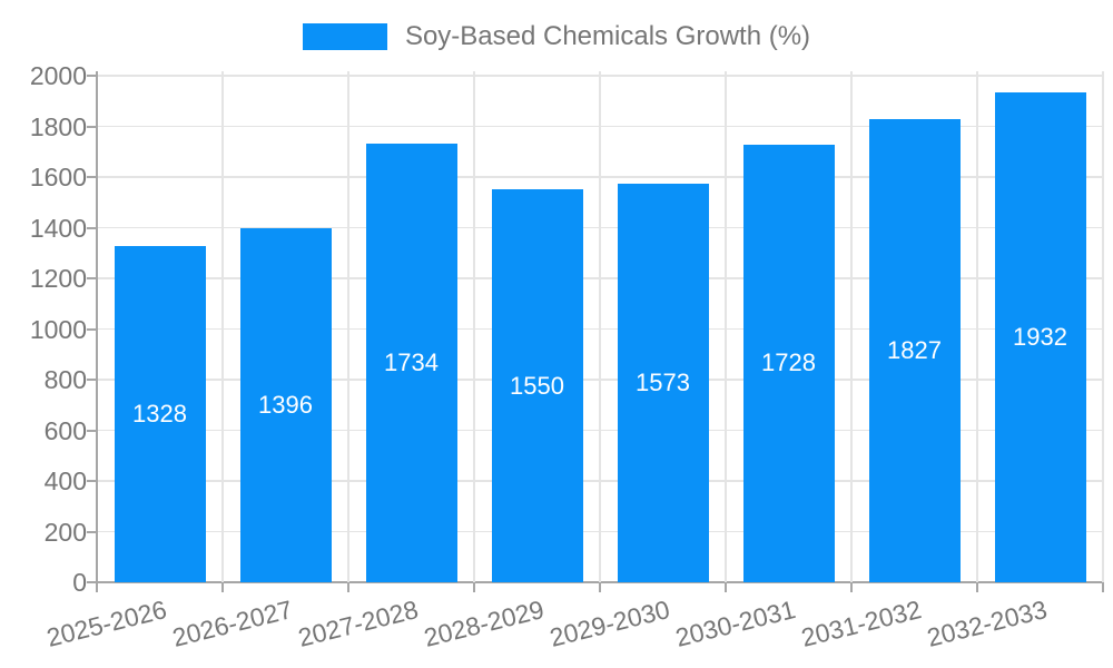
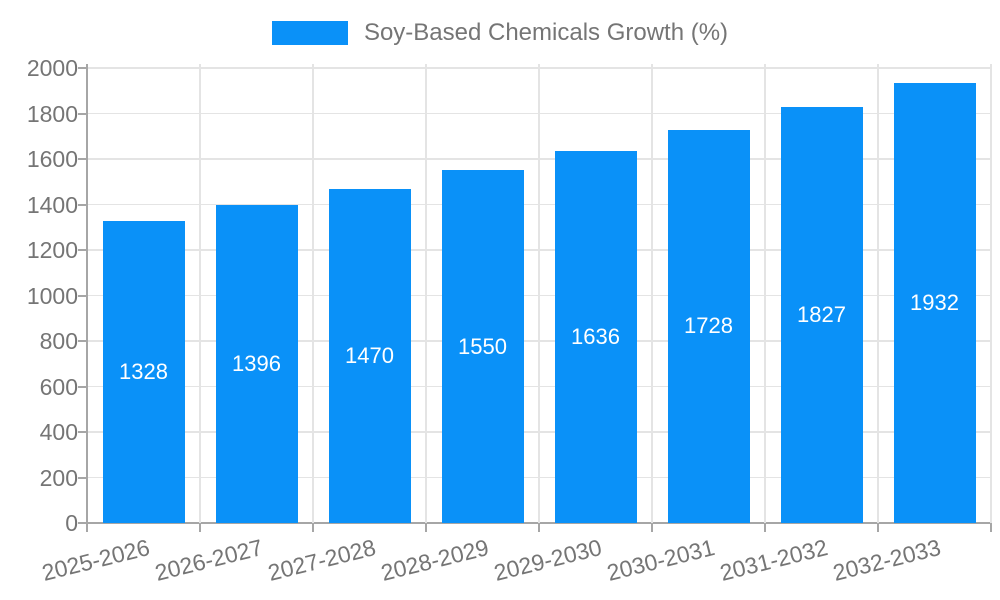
2027-2028: 1734 -> 1470
2029-2030: 1573 -> 1636
